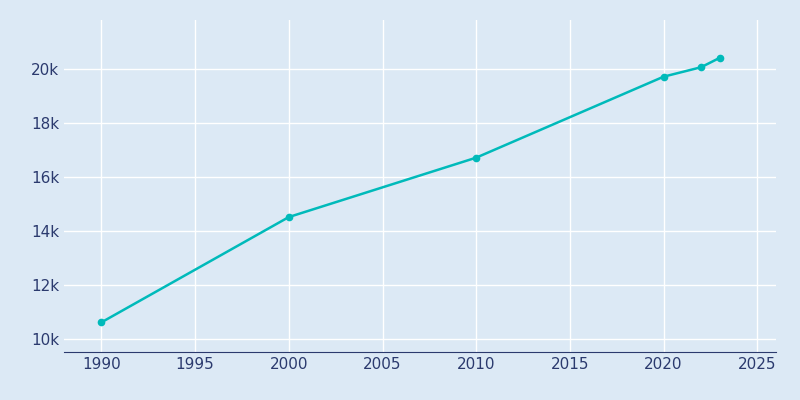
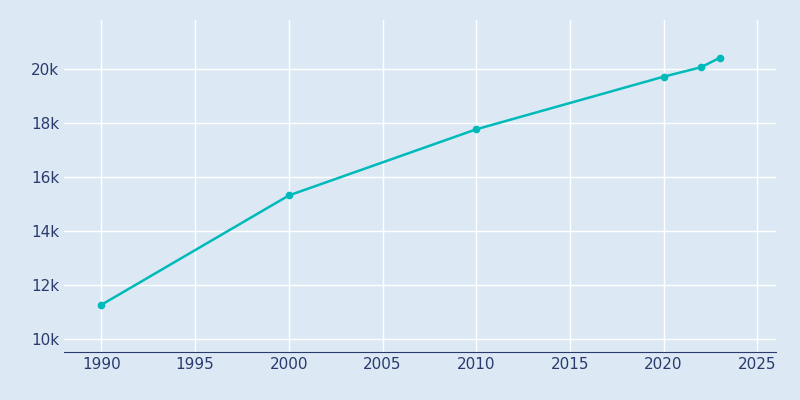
1990: 10.60k -> 11.25k
2000: 14.50k -> 15.30k
2010: 16.70k -> 17.75k
